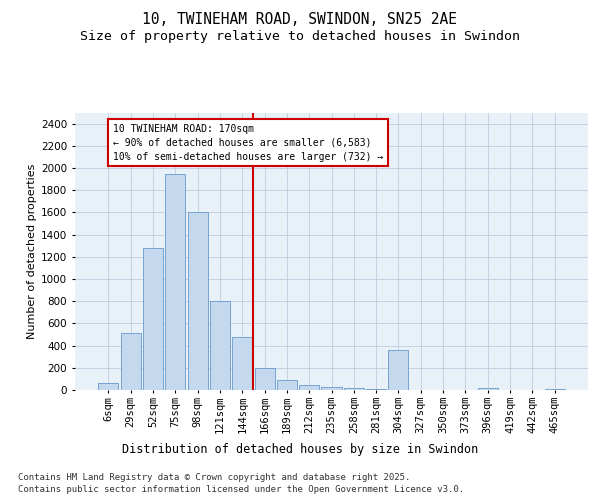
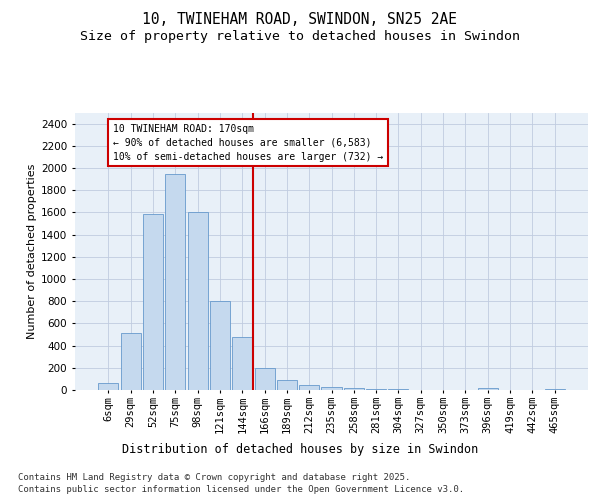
52sqm: 1280 -> 1590
304sqm: 360 -> 0
